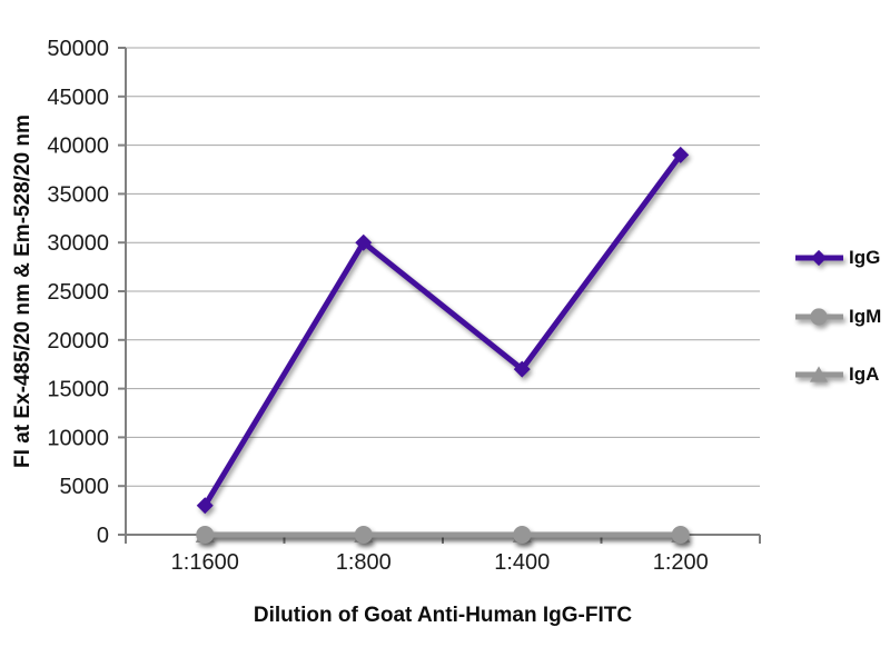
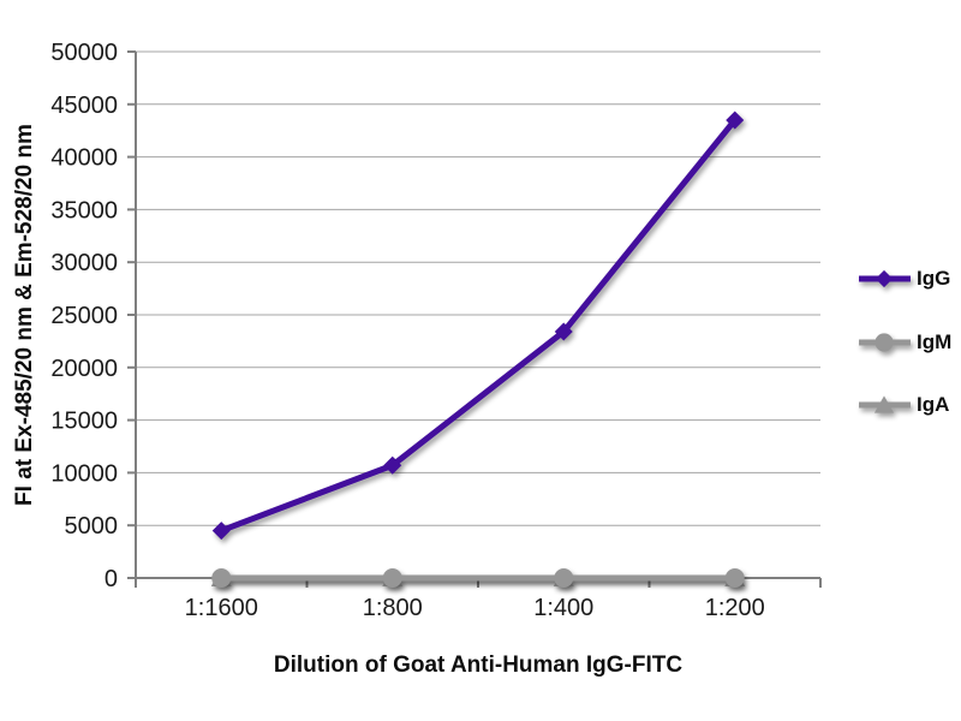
IgG/1:1600: 3000 -> 4000
IgG/1:800: 30000 -> 11000
IgG/1:400: 17000 -> 23000
IgG/1:200: 39000 -> 44000
